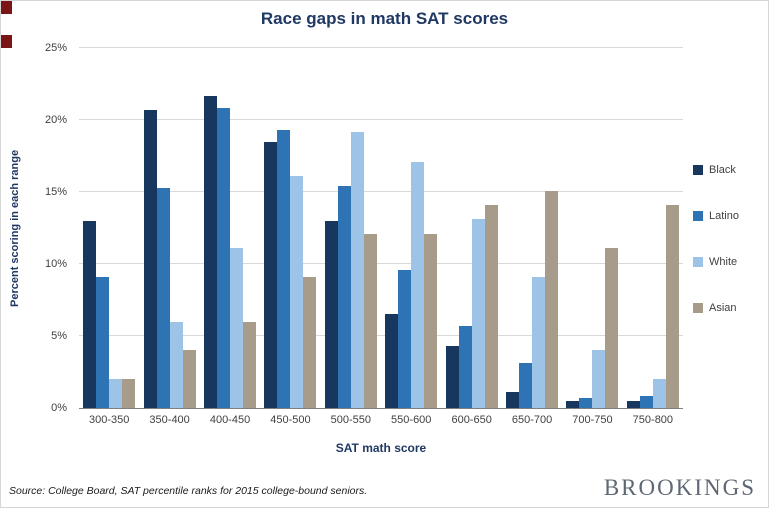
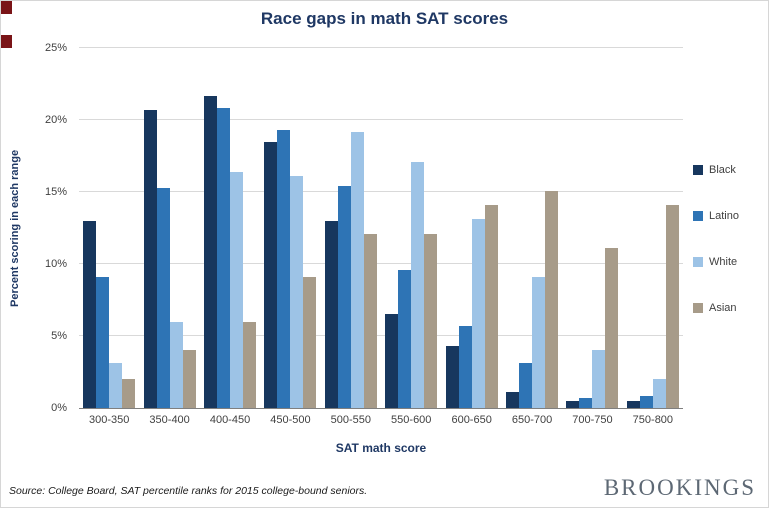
White/300-350: 2.0% -> 3.1%
White/400-450: 11.1% -> 16.4%
